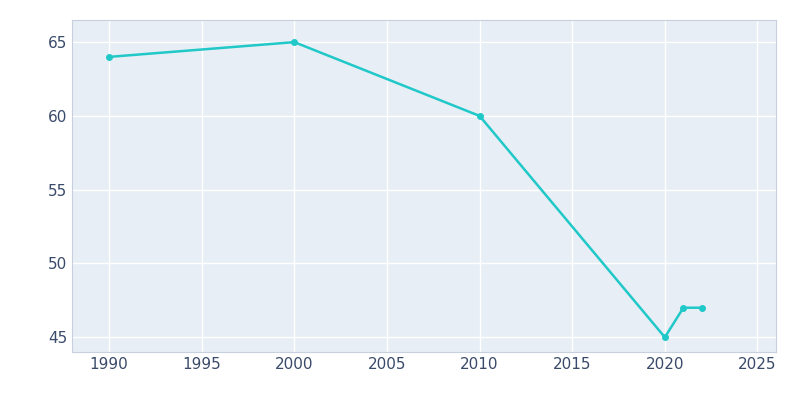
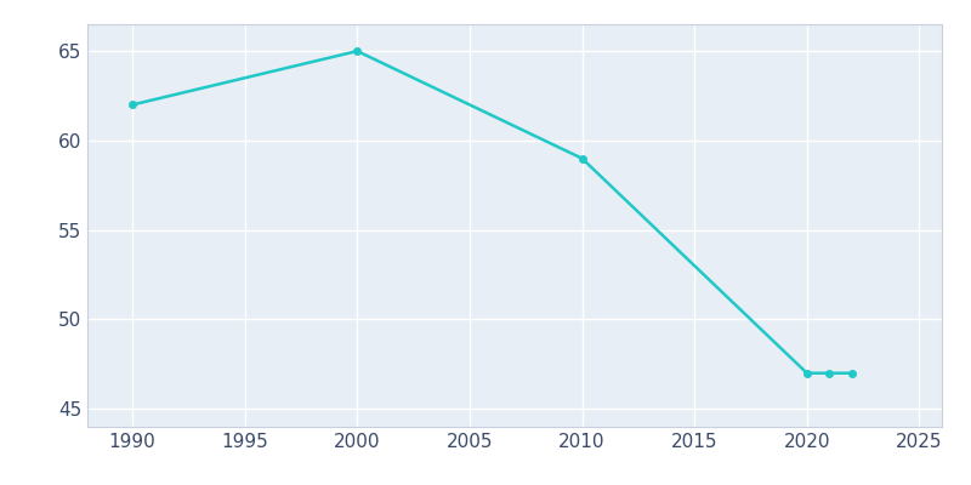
1990: 64 -> 62
2010: 60 -> 59
2020: 45 -> 47
